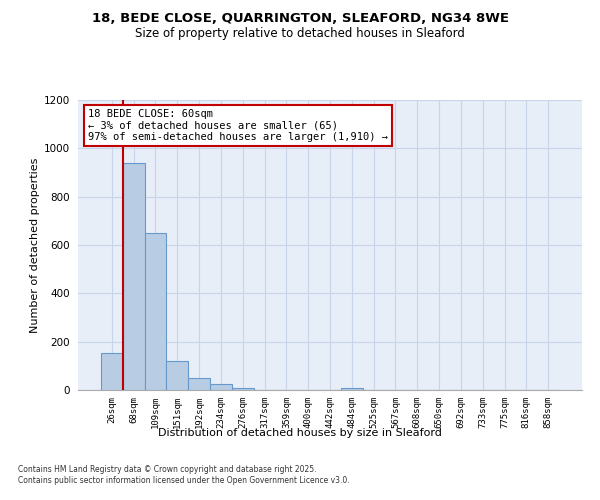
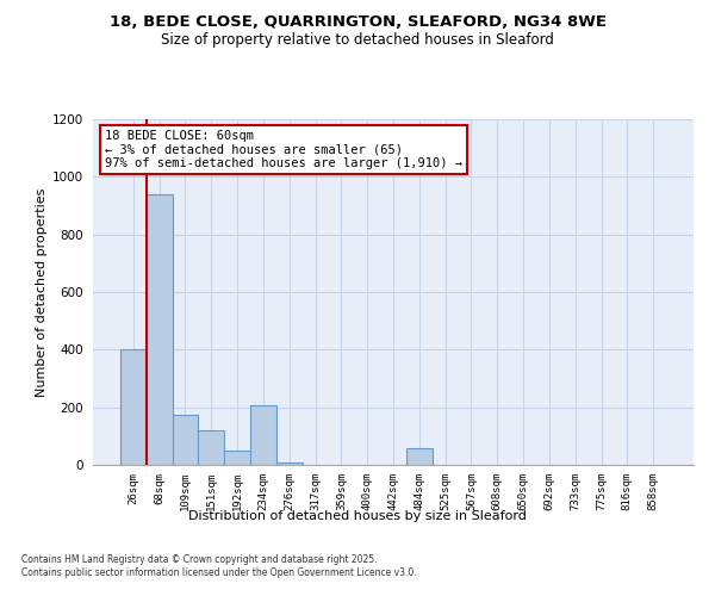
26sqm: 155 -> 400
109sqm: 650 -> 175
234sqm: 25 -> 205
484sqm: 8 -> 60
